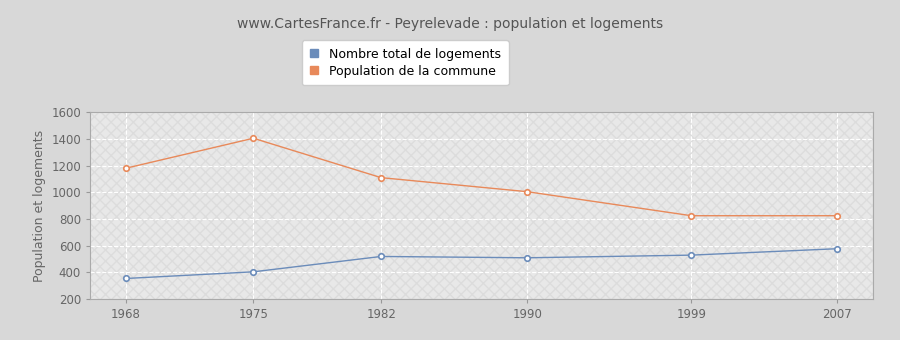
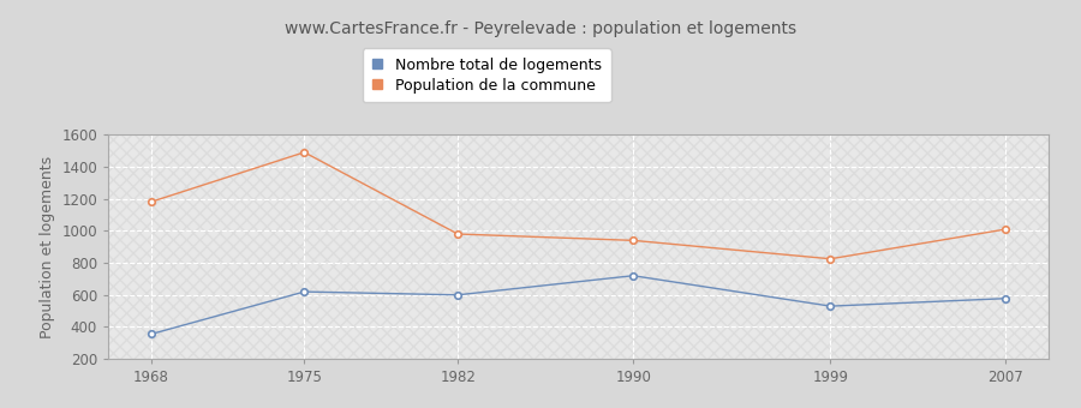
Nombre total de logements/1975: 400 -> 620
Population de la commune/1975: 1400 -> 1490
Nombre total de logements/1982: 520 -> 600
Population de la commune/1982: 1110 -> 980
Nombre total de logements/1990: 510 -> 720
Population de la commune/1990: 1000 -> 940
Population de la commune/2007: 820 -> 1010
